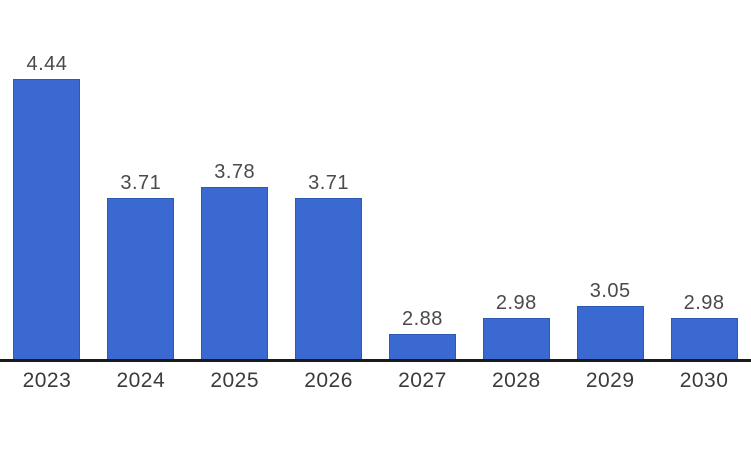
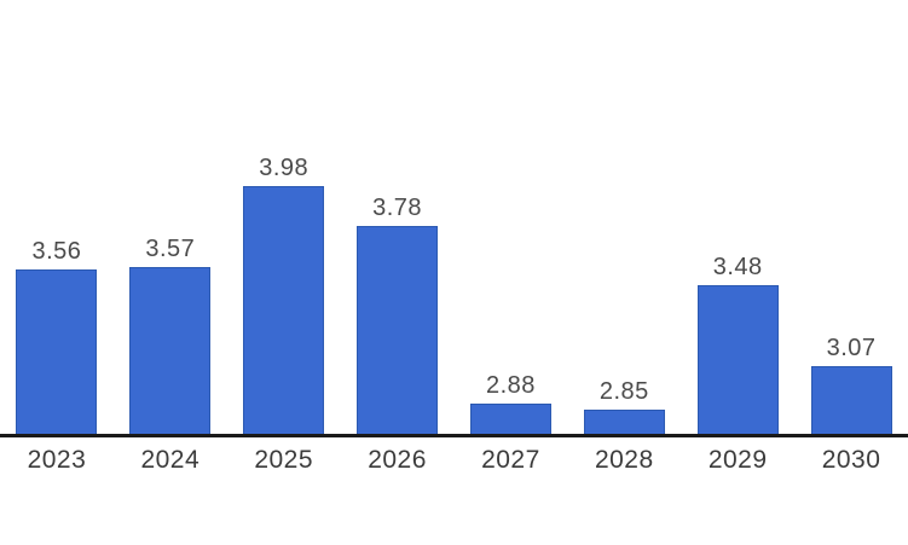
2023: 4.44 -> 3.56
2024: 3.71 -> 3.57
2025: 3.78 -> 3.98
2026: 3.71 -> 3.78
2028: 2.98 -> 2.85
2029: 3.05 -> 3.48
2030: 2.98 -> 3.07
